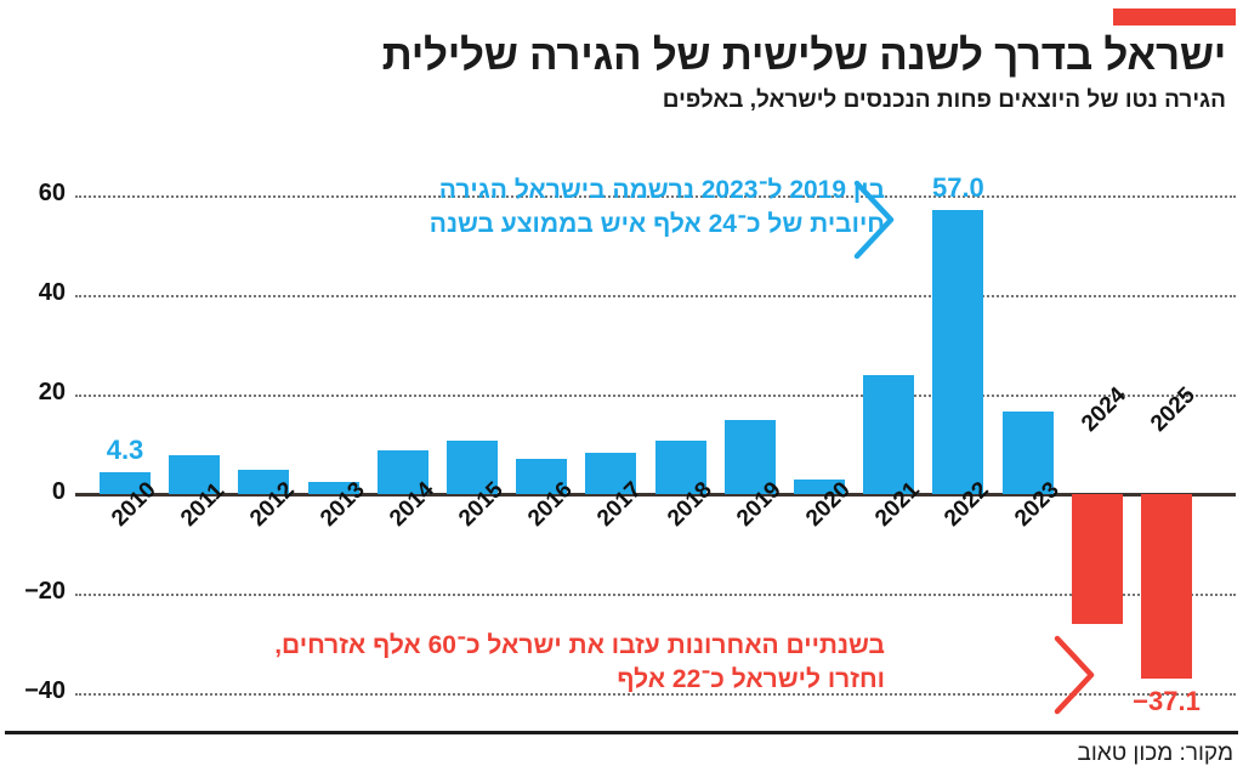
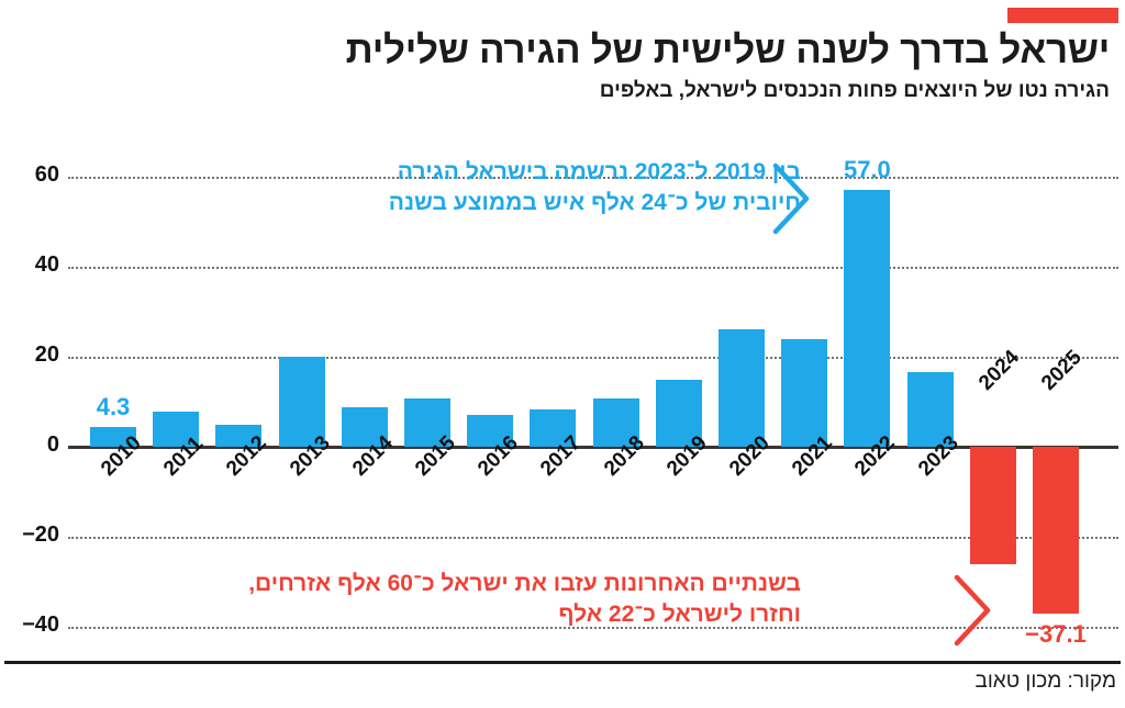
2013: 2 -> 20
2020: 3 -> 26
